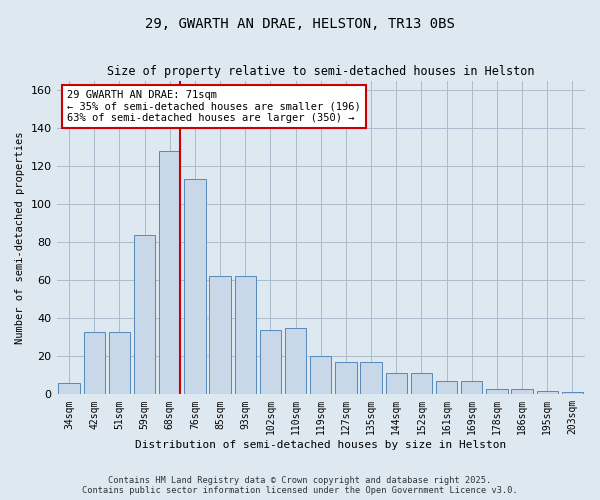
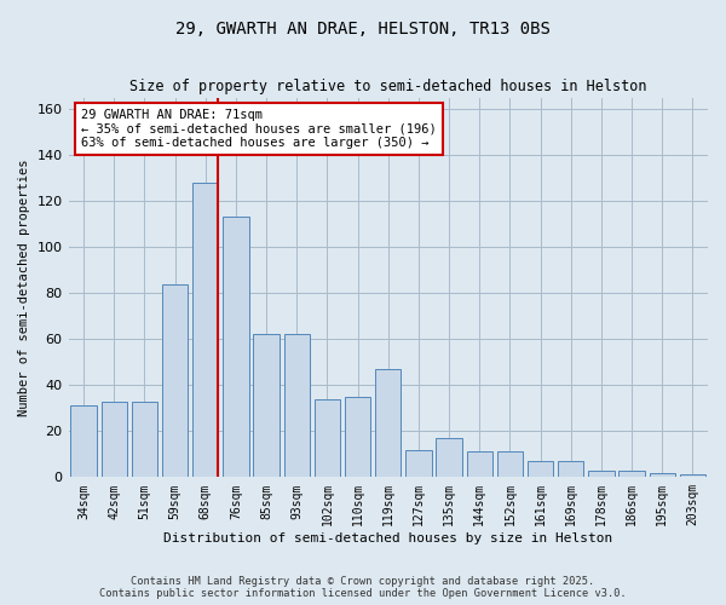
34sqm: 6 -> 31
119sqm: 20 -> 47
127sqm: 17 -> 12
